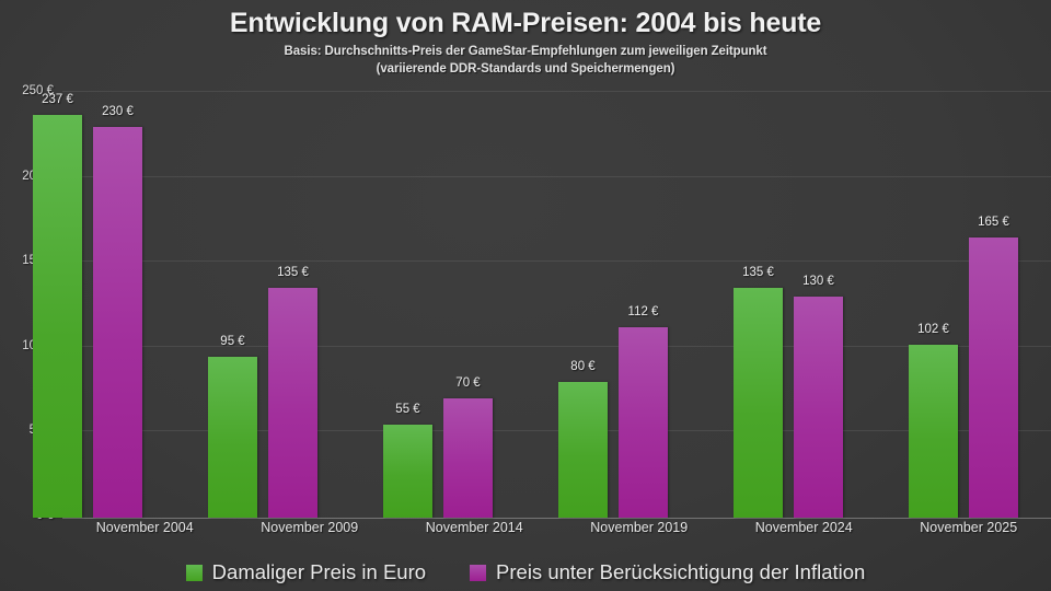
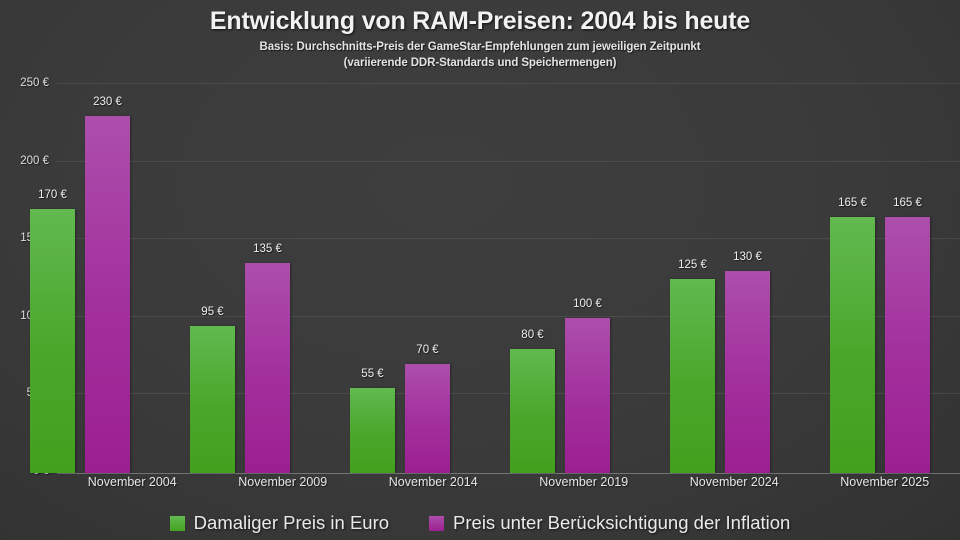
Damaliger Preis in Euro/November 2004: 237 -> 170
Preis unter Berücksichtigung der Inflation/November 2019: 112 -> 100
Damaliger Preis in Euro/November 2024: 135 -> 125
Damaliger Preis in Euro/November 2025: 102 -> 165
